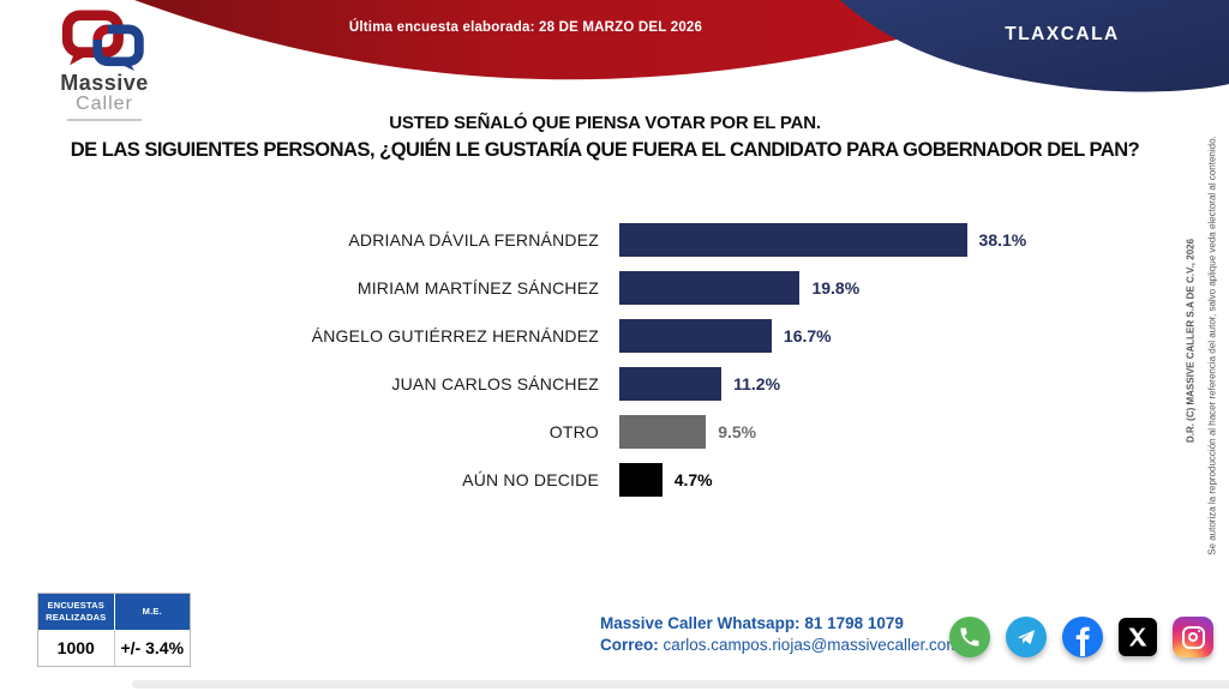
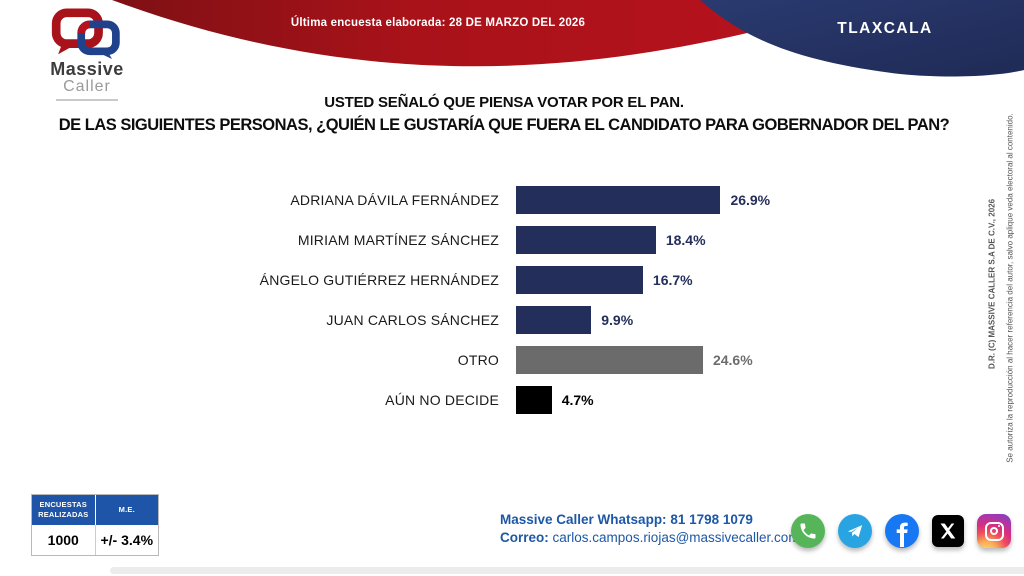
ADRIANA DÁVILA FERNÁNDEZ: 38.1% -> 26.9%
MIRIAM MARTÍNEZ SÁNCHEZ: 19.8% -> 18.4%
JUAN CARLOS SÁNCHEZ: 11.2% -> 9.9%
OTRO: 9.5% -> 24.6%
